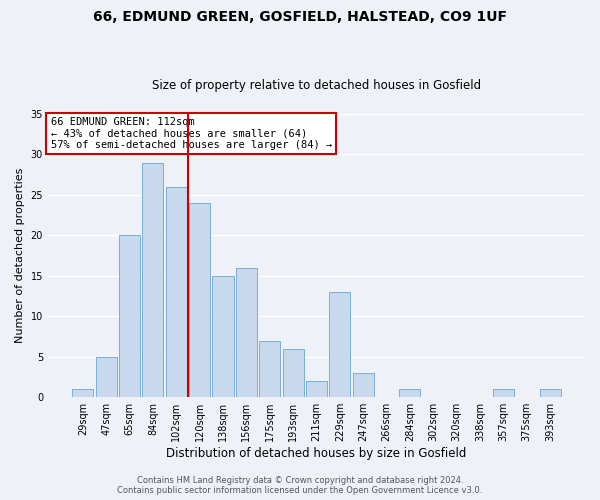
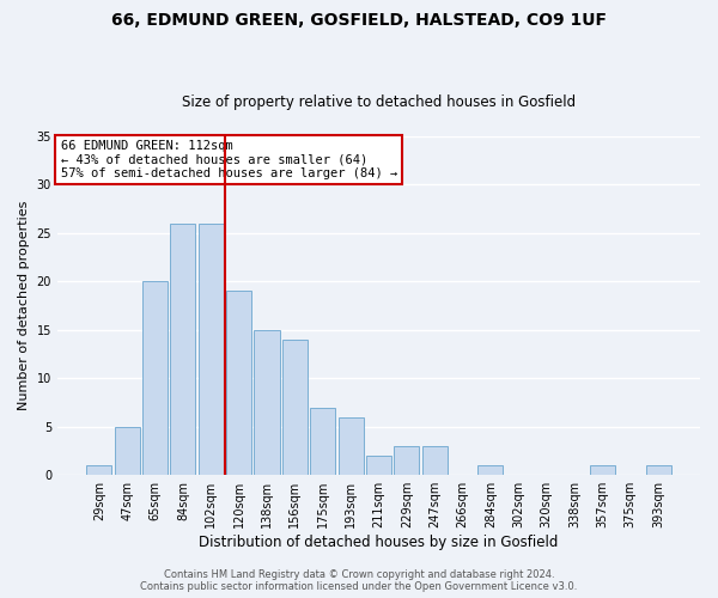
84sqm: 29 -> 26
120sqm: 24 -> 19
156sqm: 16 -> 14
229sqm: 13 -> 3
